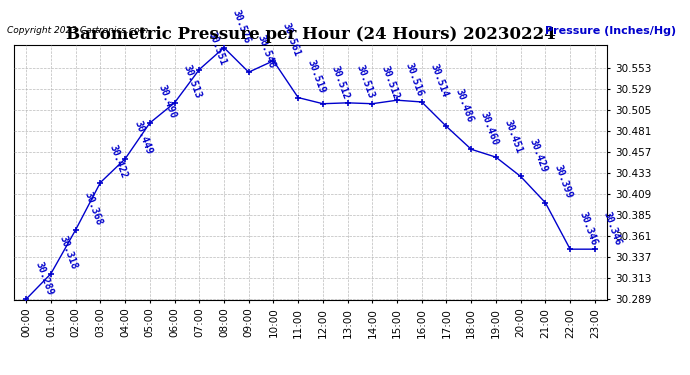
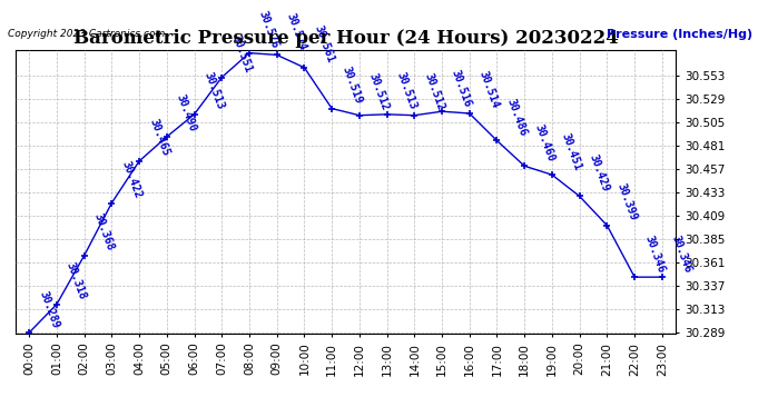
04:00: 30.449 -> 30.465
09:00: 30.548 -> 30.574
